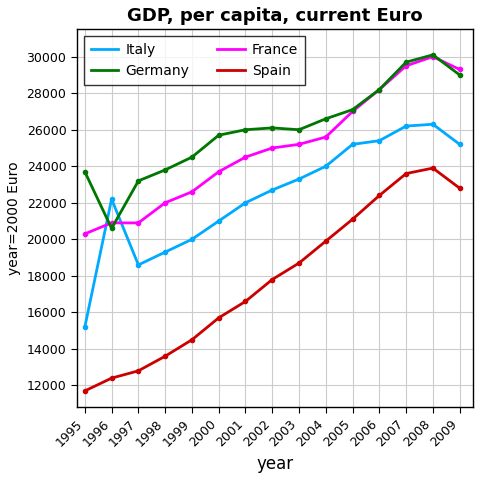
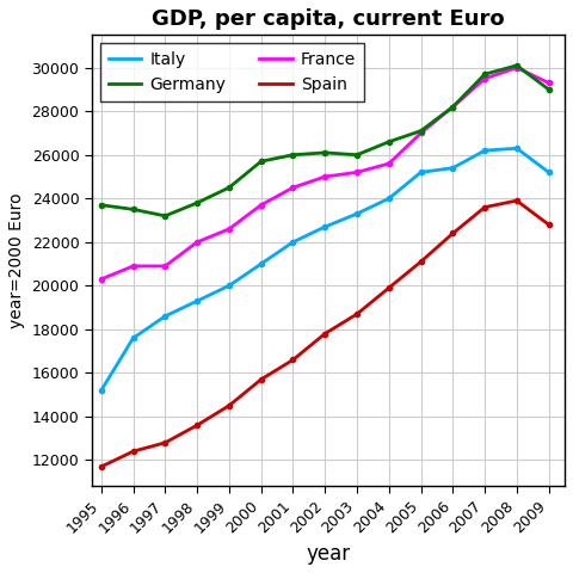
Italy/1996: 22200 -> 17600
Germany/1996: 20600 -> 23500
